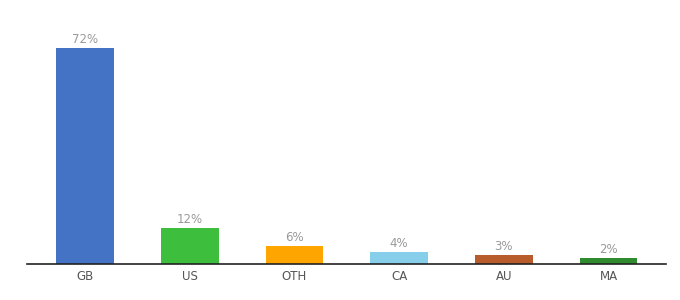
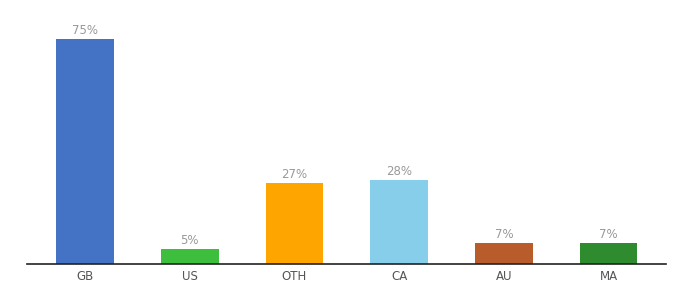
GB: 72% -> 75%
US: 12% -> 5%
OTH: 6% -> 27%
CA: 4% -> 28%
AU: 3% -> 7%
MA: 2% -> 7%
